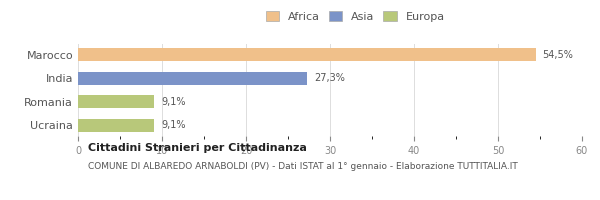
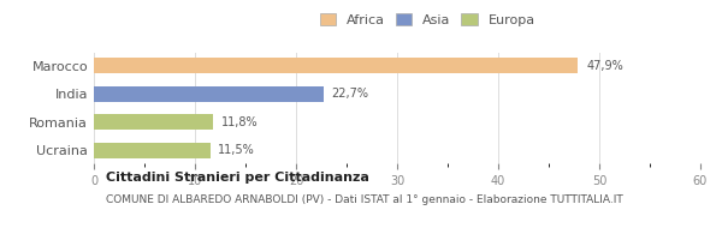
Marocco: 54,5% -> 47,9%
India: 27,3% -> 22,7%
Romania: 9,1% -> 11,8%
Ucraina: 9,1% -> 11,5%
